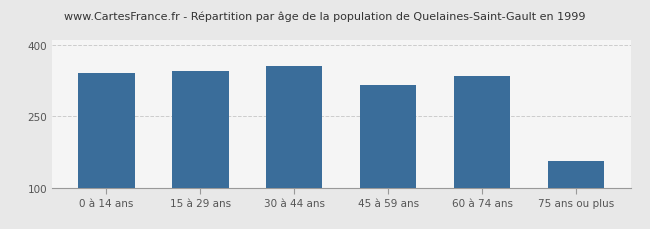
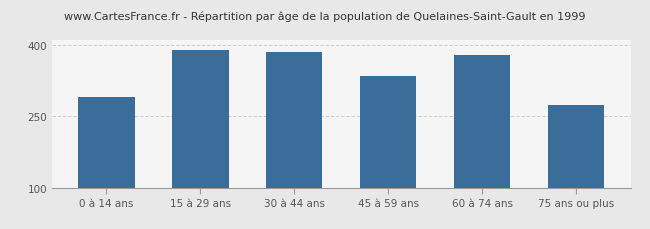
0 à 14 ans: 341 -> 290
15 à 29 ans: 346 -> 390
30 à 44 ans: 356 -> 385
45 à 59 ans: 316 -> 335
60 à 74 ans: 336 -> 380
75 ans ou plus: 155 -> 275
